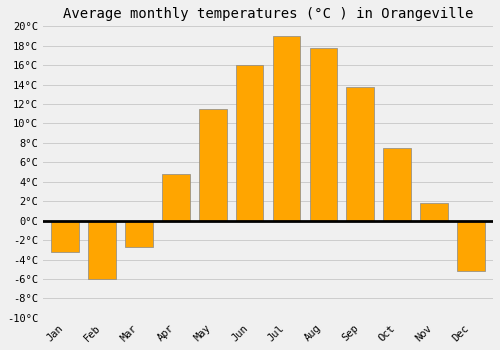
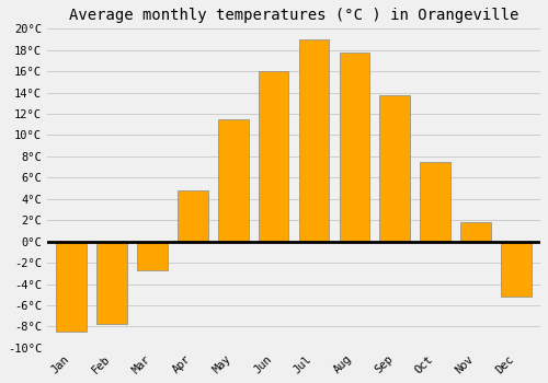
Jan: -3.2°C -> -8.5°C
Feb: -6.0°C -> -7.8°C
